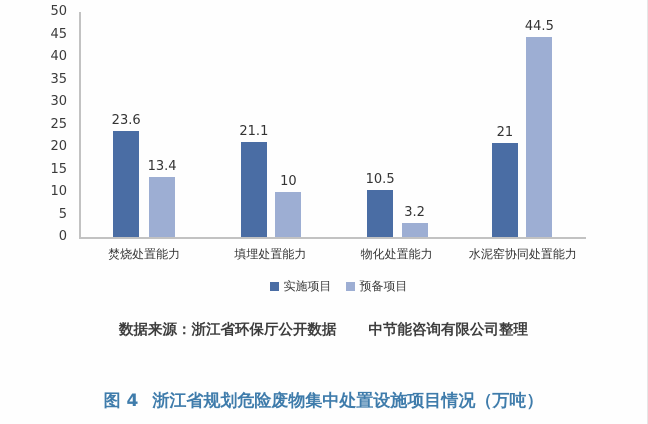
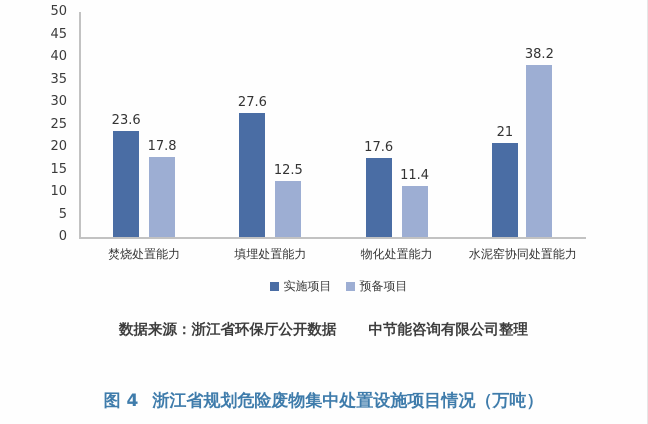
预备项目/焚烧处置能力: 13.4 -> 17.8
实施项目/填埋处置能力: 21.1 -> 27.6
预备项目/填埋处置能力: 10 -> 12.5
实施项目/物化处置能力: 10.5 -> 17.6
预备项目/物化处置能力: 3.2 -> 11.4
预备项目/水泥窑协同处置能力: 44.5 -> 38.2
